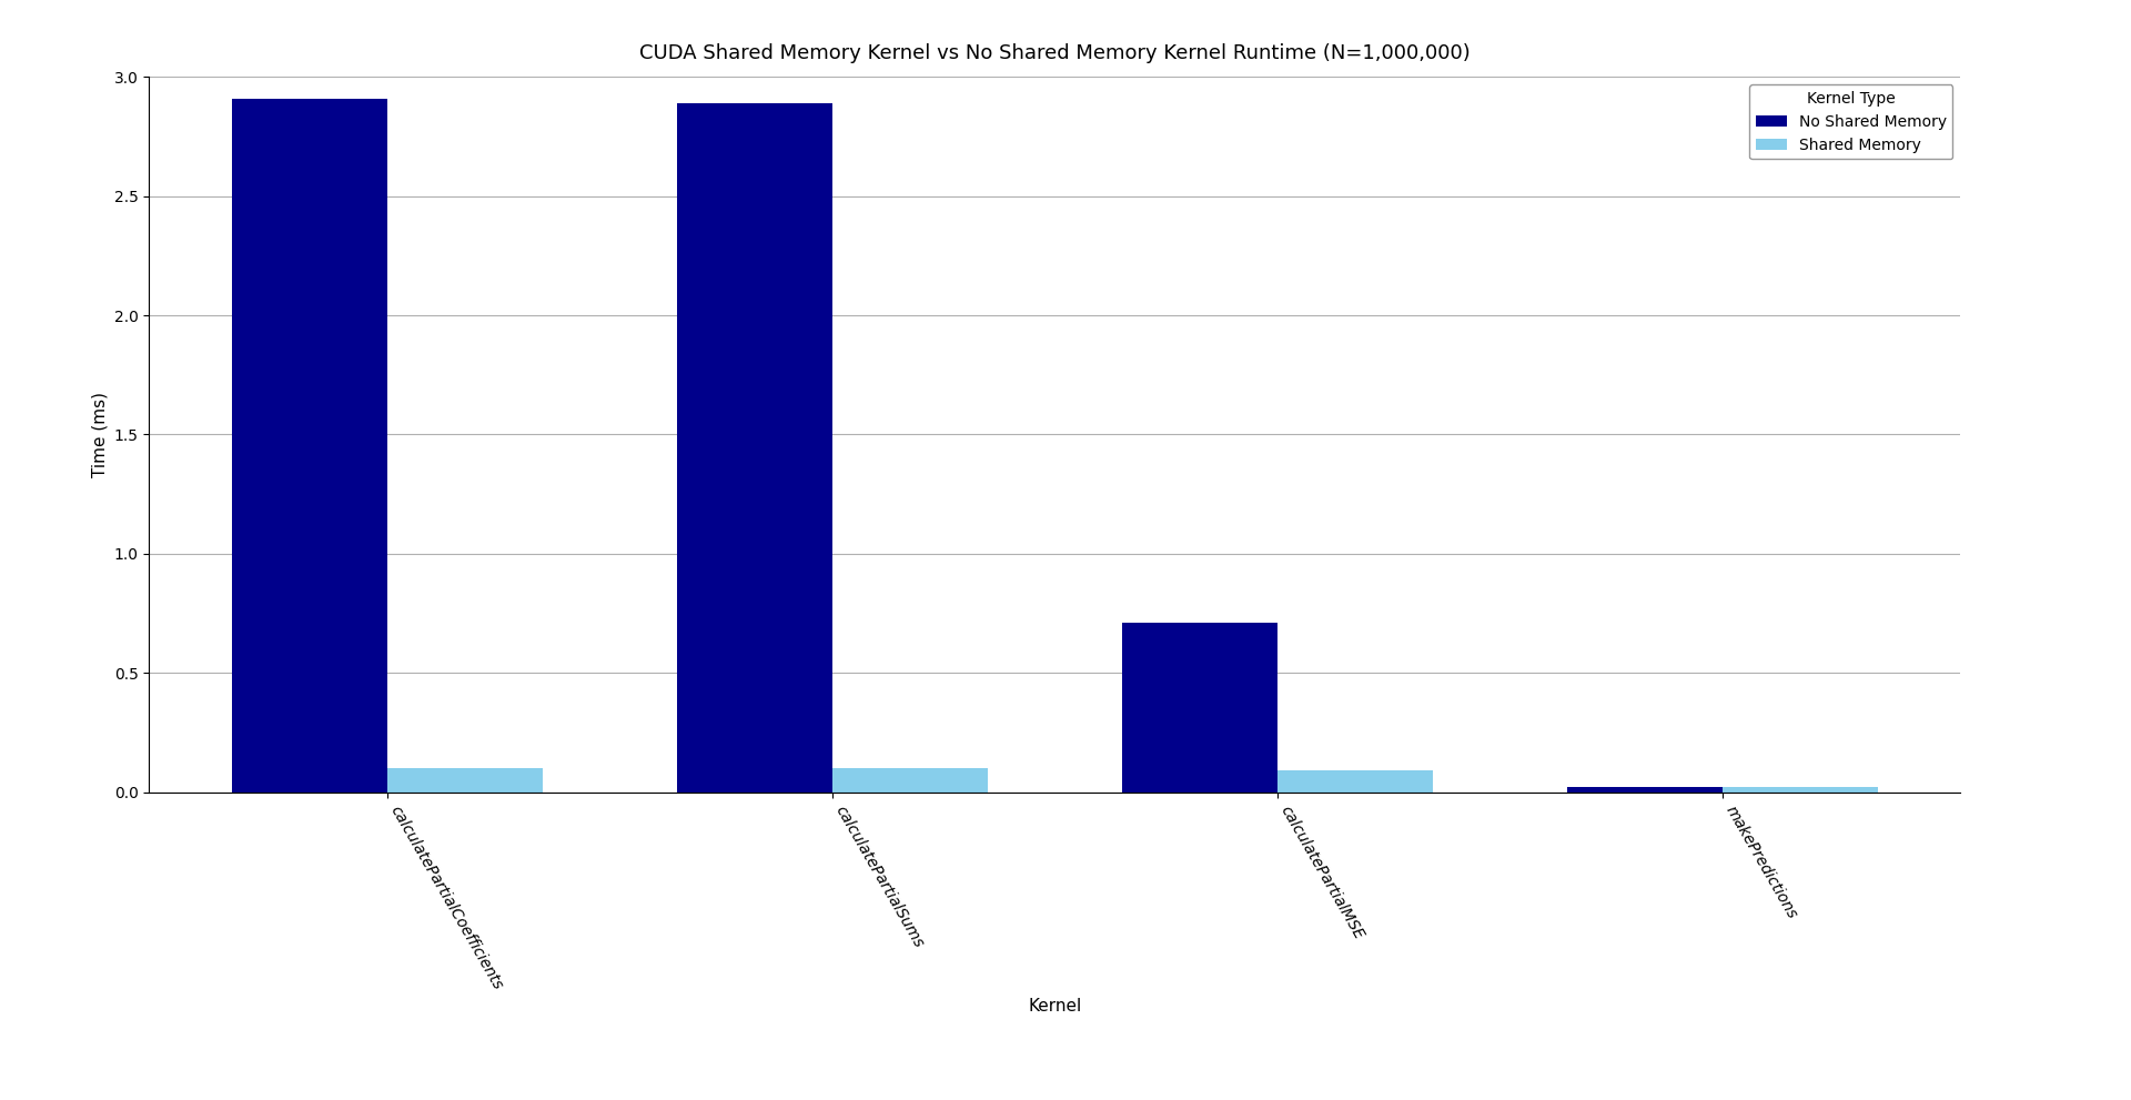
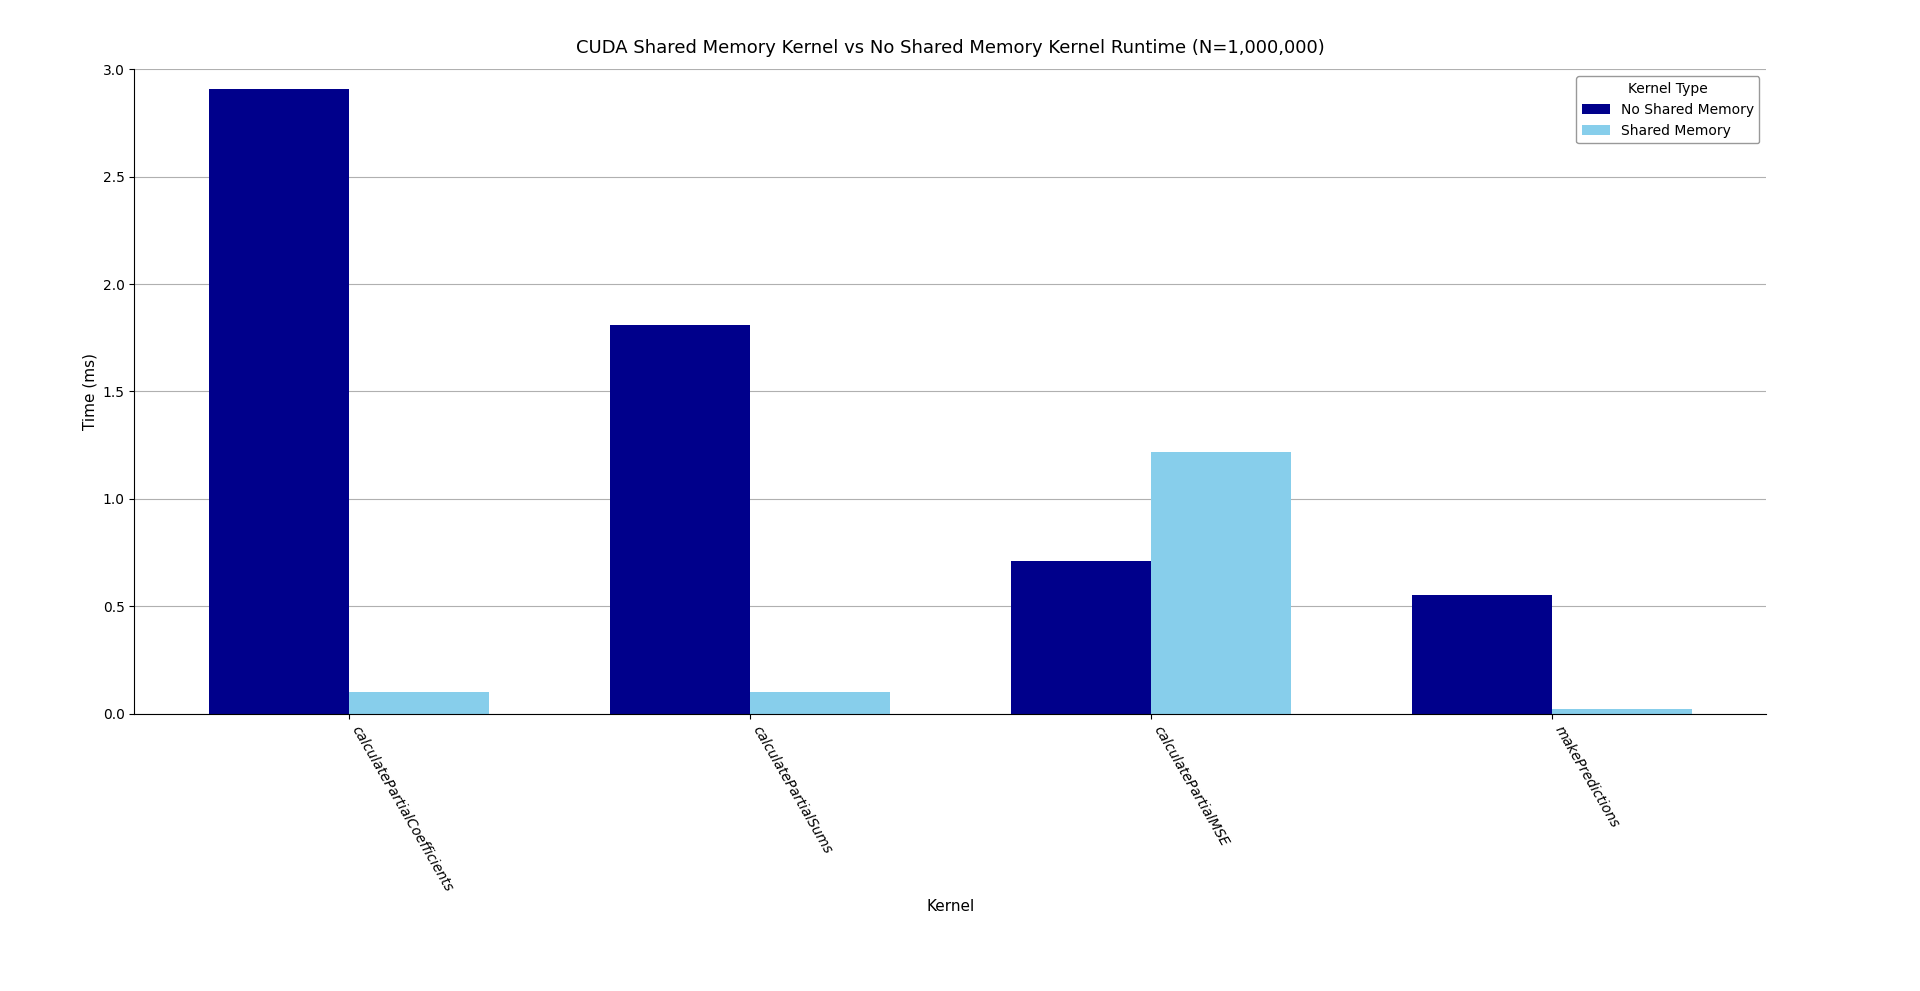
No Shared Memory/calculatePartialSums: 2.89 -> 1.81
Shared Memory/calculatePartialMSE: 0.09 -> 1.22
No Shared Memory/makePredictions: 0.02 -> 0.55
